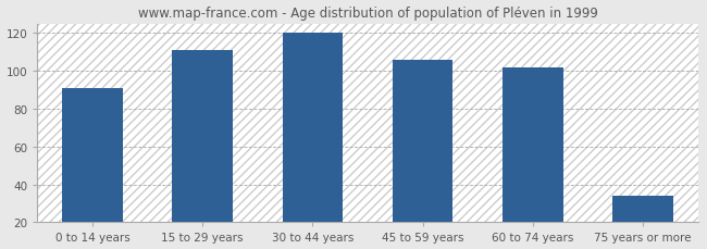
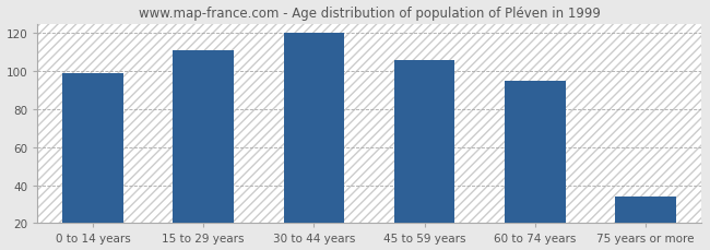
0 to 14 years: 91 -> 99
60 to 74 years: 102 -> 95
